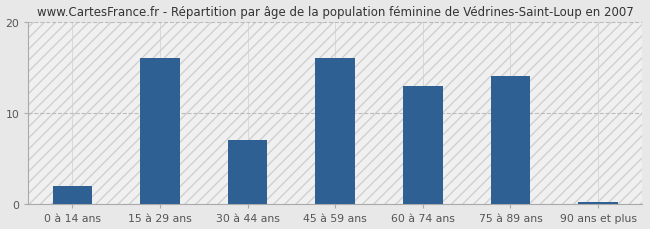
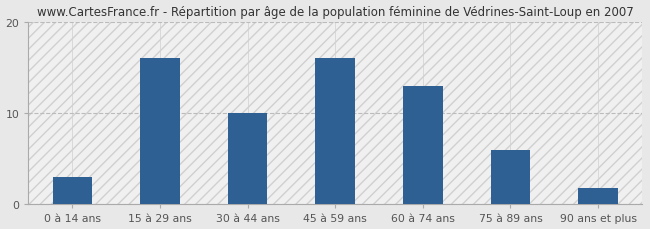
0 à 14 ans: 2.0 -> 3.0
30 à 44 ans: 7.0 -> 10.0
75 à 89 ans: 14.0 -> 6.0
90 ans et plus: 0.3 -> 1.8
